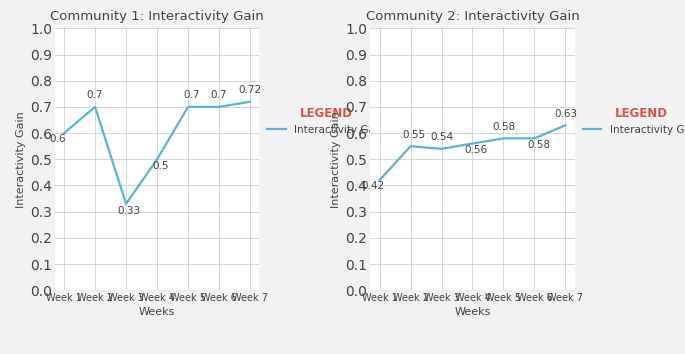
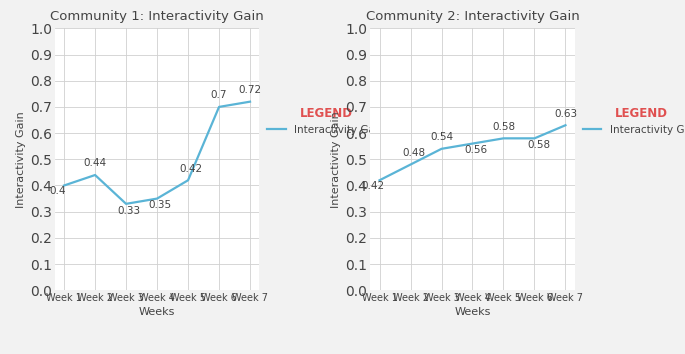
Community 1: Interactivity Gain/Week 1: 0.6 -> 0.4
Community 1: Interactivity Gain/Week 2: 0.7 -> 0.44
Community 1: Interactivity Gain/Week 4: 0.5 -> 0.35
Community 1: Interactivity Gain/Week 5: 0.7 -> 0.42
Community 2: Interactivity Gain/Week 2: 0.55 -> 0.48
